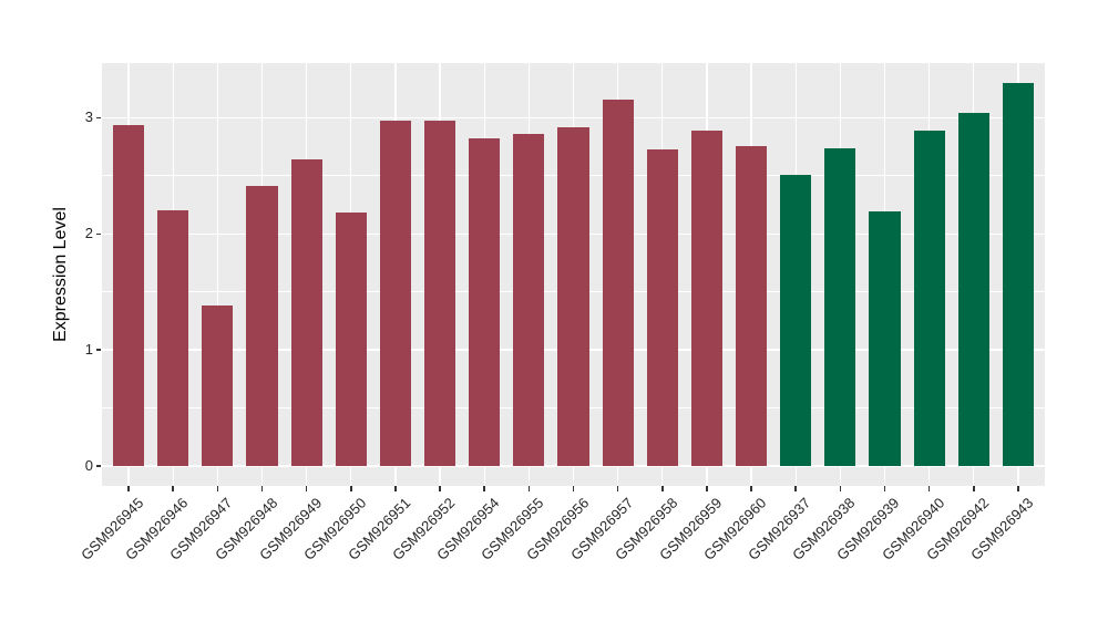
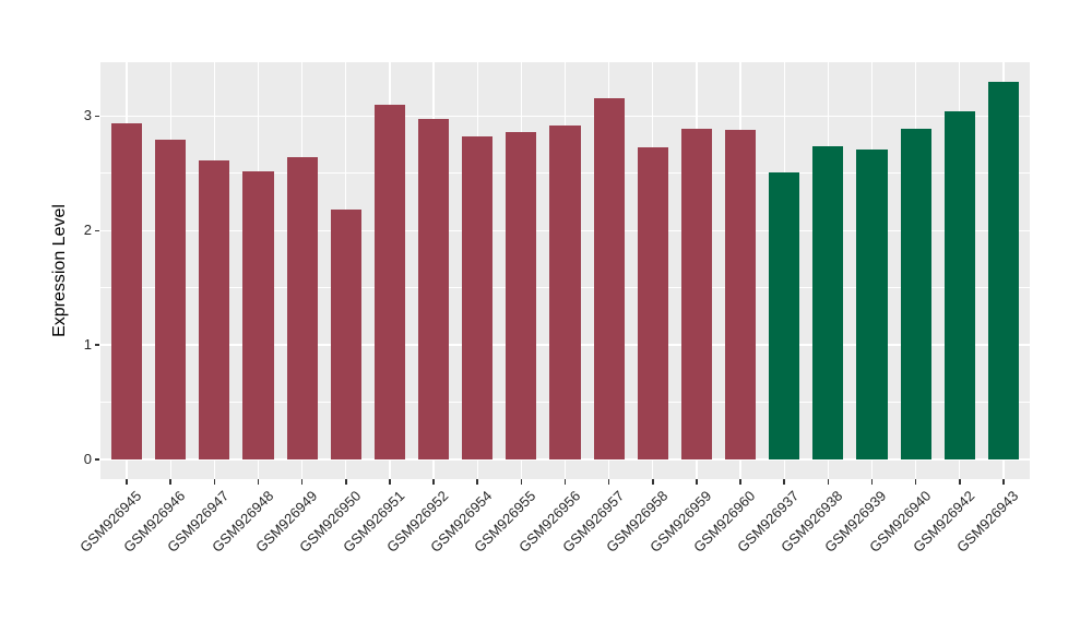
GSM926946: 2.20 -> 2.79
GSM926947: 1.38 -> 2.61
GSM926948: 2.41 -> 2.52
GSM926951: 2.97 -> 3.10
GSM926960: 2.76 -> 2.88
GSM926939: 2.19 -> 2.71
